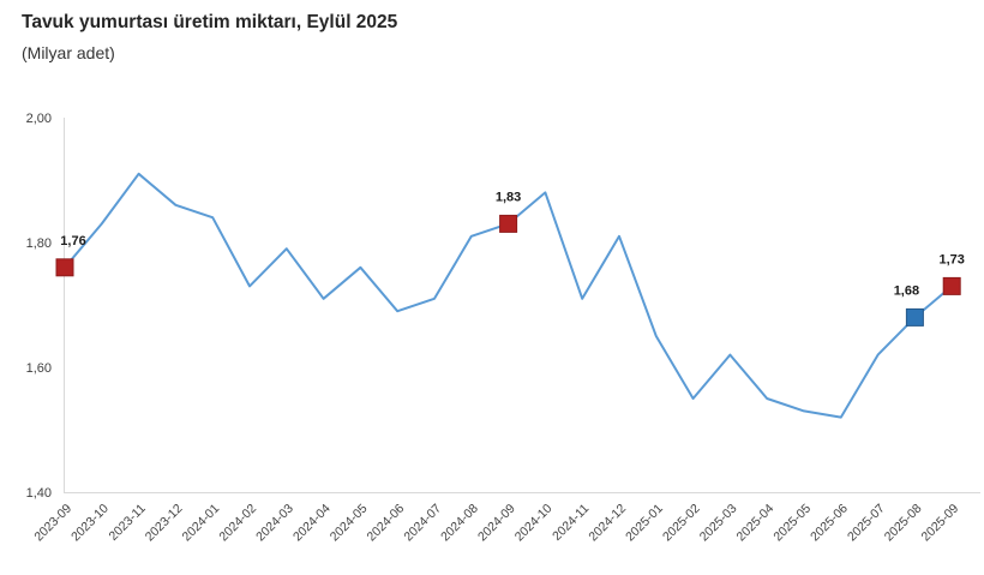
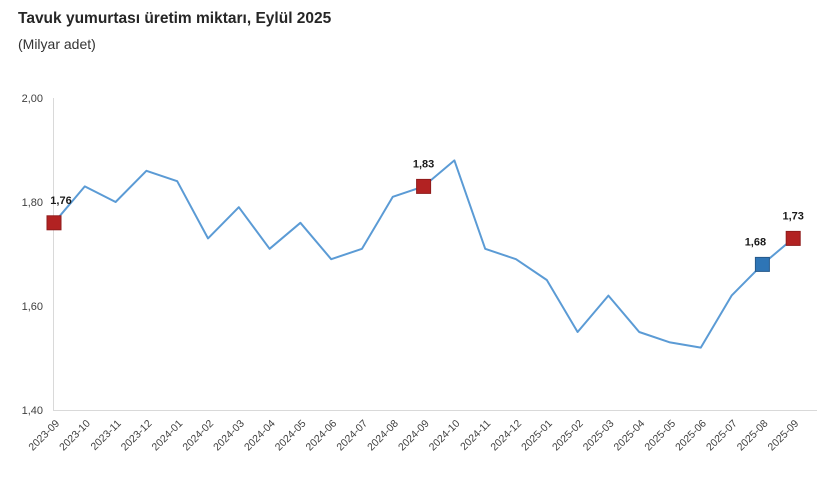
2023-11: 1,91 -> 1,80
2024-12: 1,81 -> 1,69
